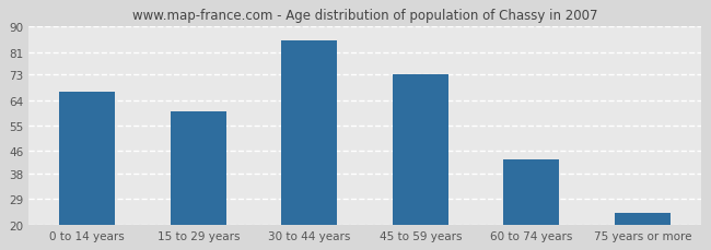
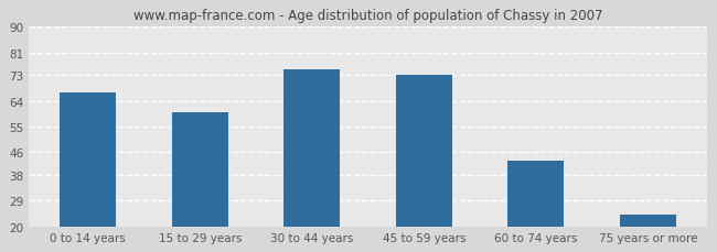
30 to 44 years: 85 -> 75
